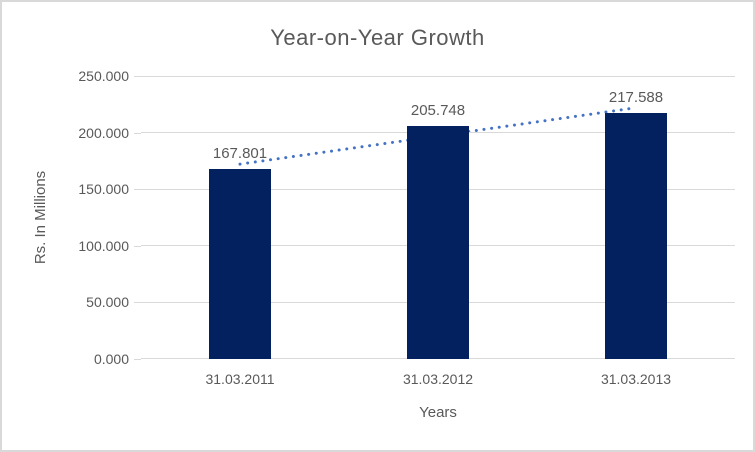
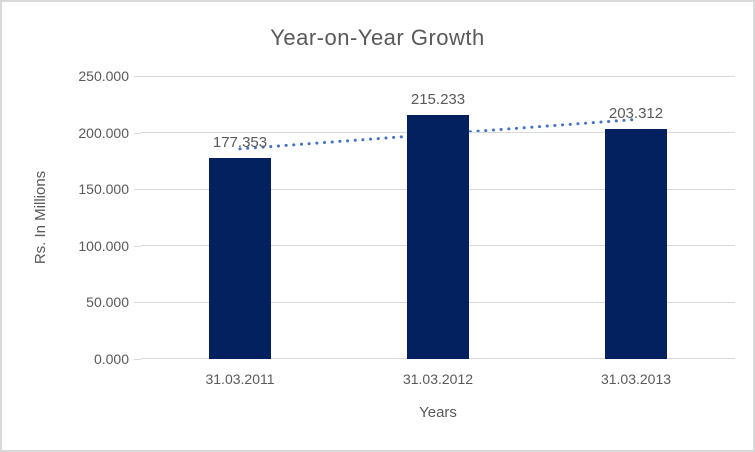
31.03.2011: 167.801 -> 177.353
31.03.2012: 205.748 -> 215.233
31.03.2013: 217.588 -> 203.312
